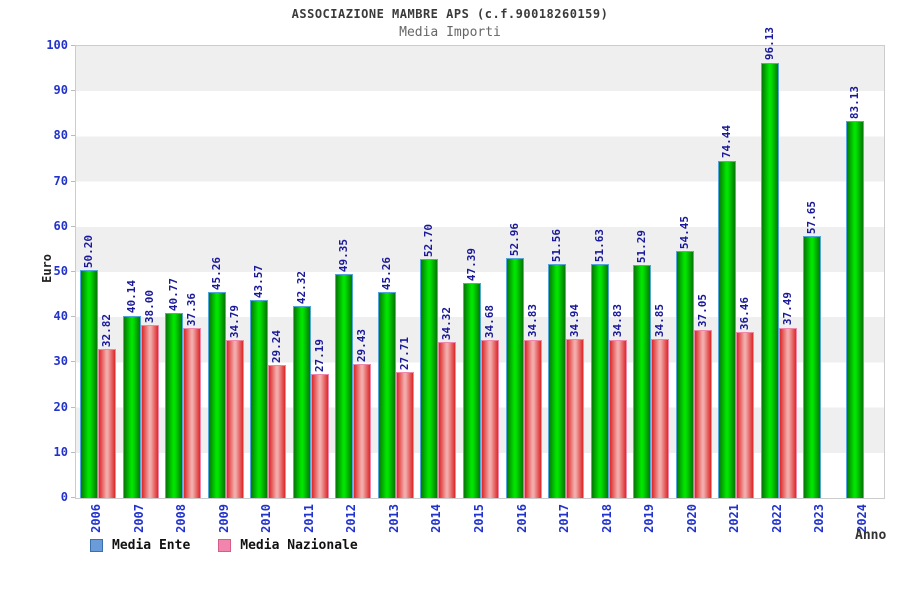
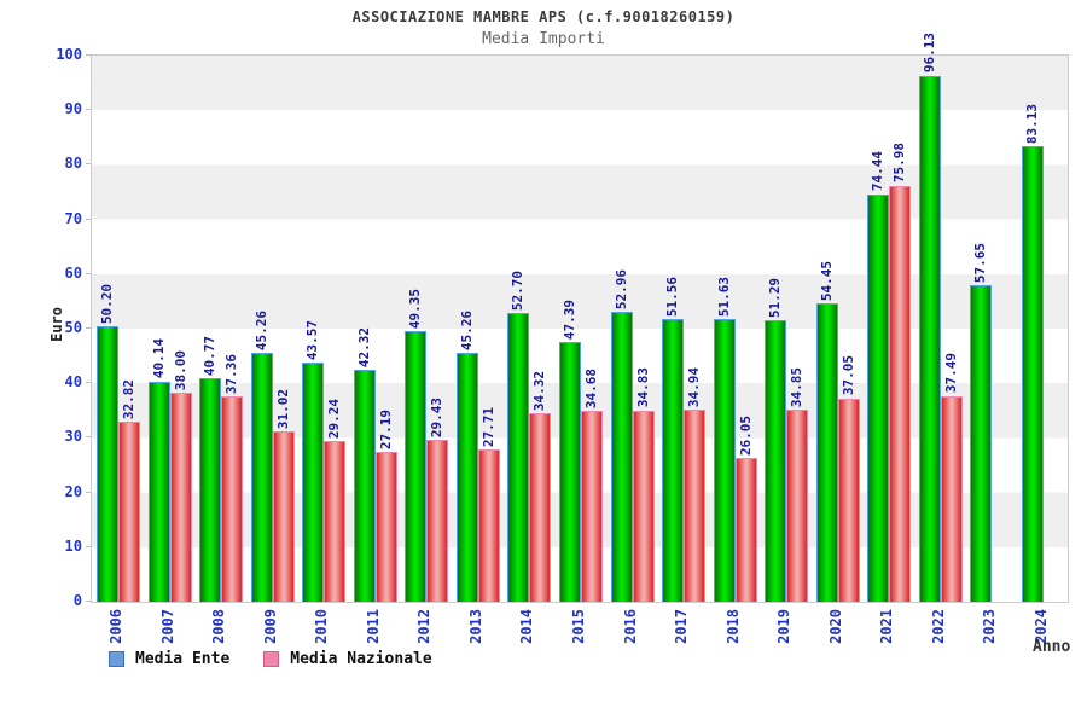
Media Nazionale/2009: 34.79 -> 31.02
Media Nazionale/2018: 34.83 -> 26.05
Media Nazionale/2021: 36.46 -> 75.98
